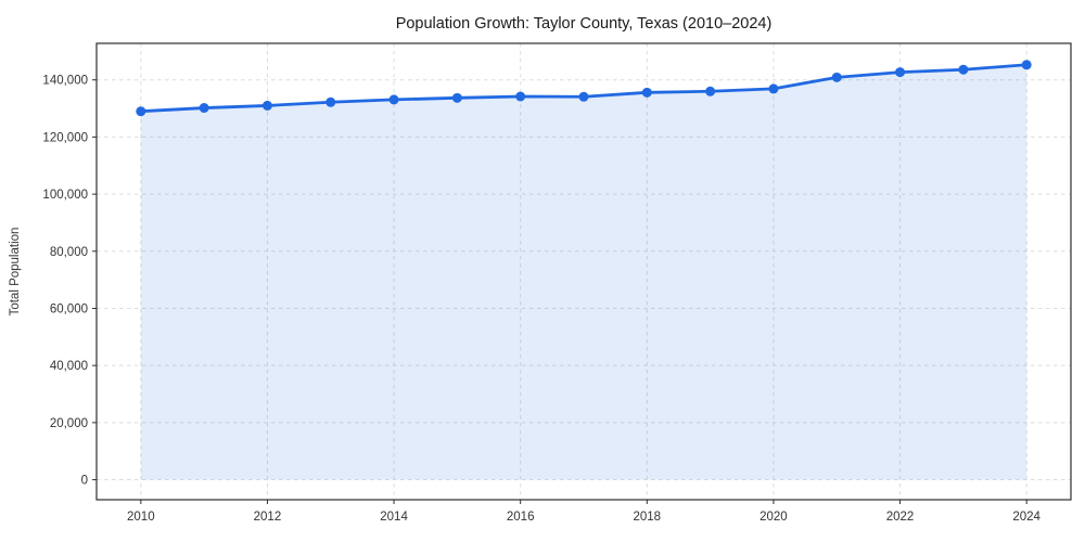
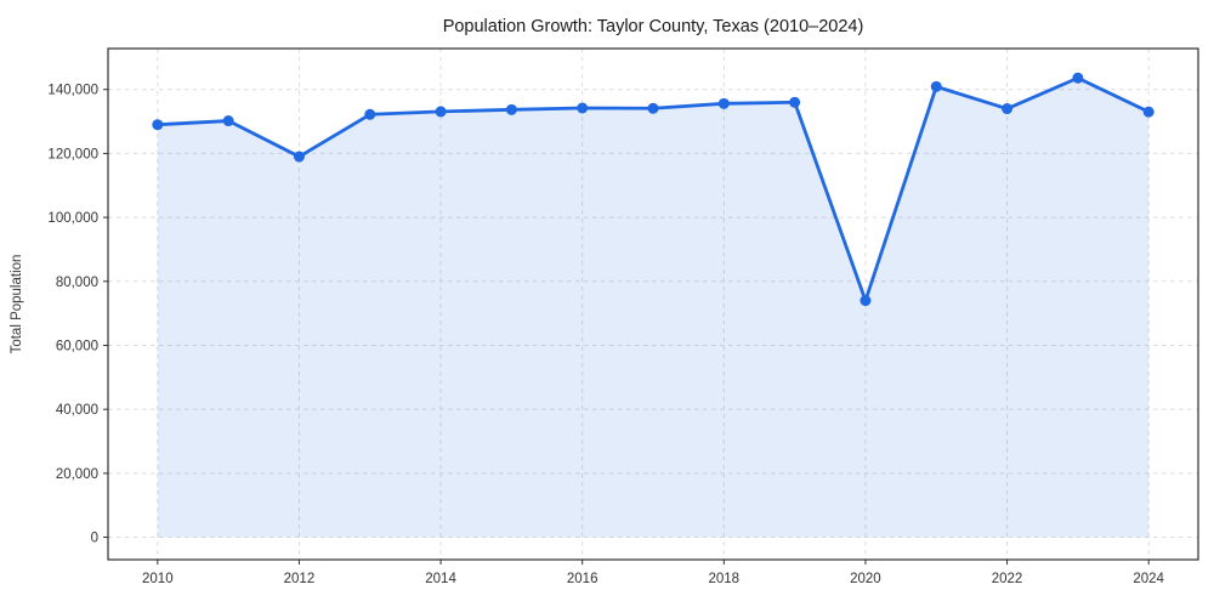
2012: 131000 -> 119000
2020: 137000 -> 74000
2022: 143000 -> 134000
2024: 145000 -> 133000
